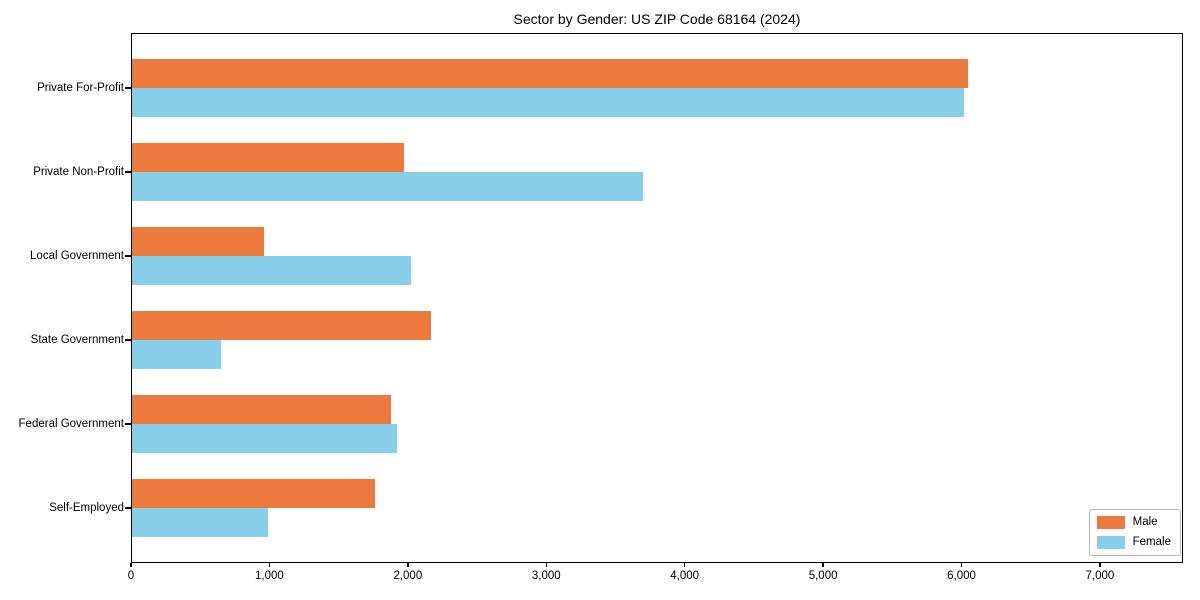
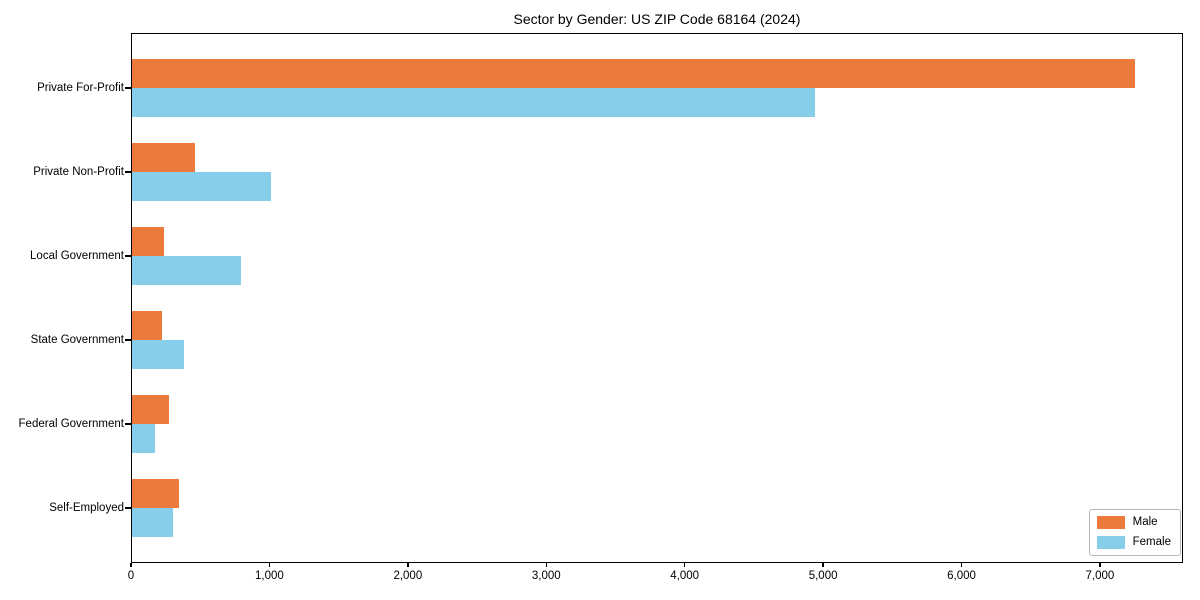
Male/Private For-Profit: 6050 -> 7250
Female/Private For-Profit: 6020 -> 4940
Male/Private Non-Profit: 1970 -> 460
Female/Private Non-Profit: 3700 -> 1010
Male/Local Government: 960 -> 240
Female/Local Government: 2020 -> 800
Male/State Government: 2170 -> 220
Female/State Government: 650 -> 380
Male/Federal Government: 1880 -> 280
Female/Federal Government: 1920 -> 170
Male/Self-Employed: 1760 -> 350
Female/Self-Employed: 990 -> 300
